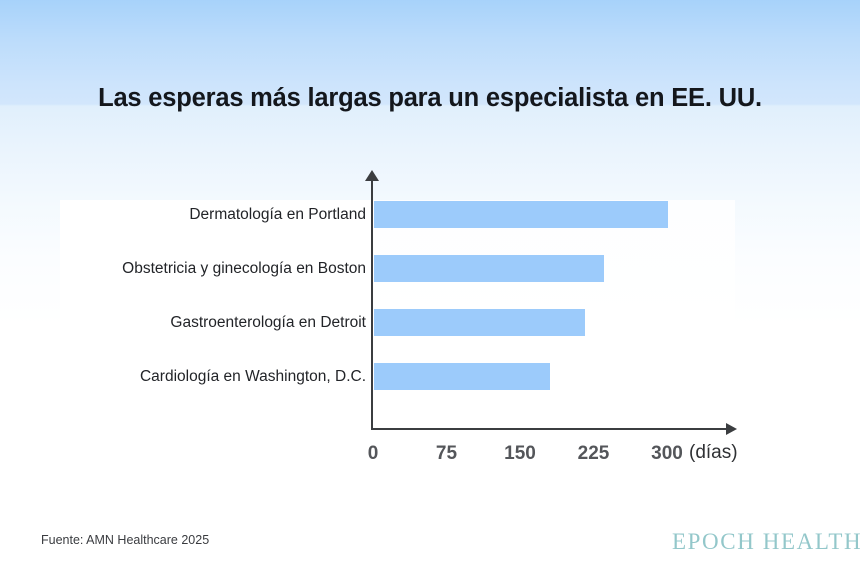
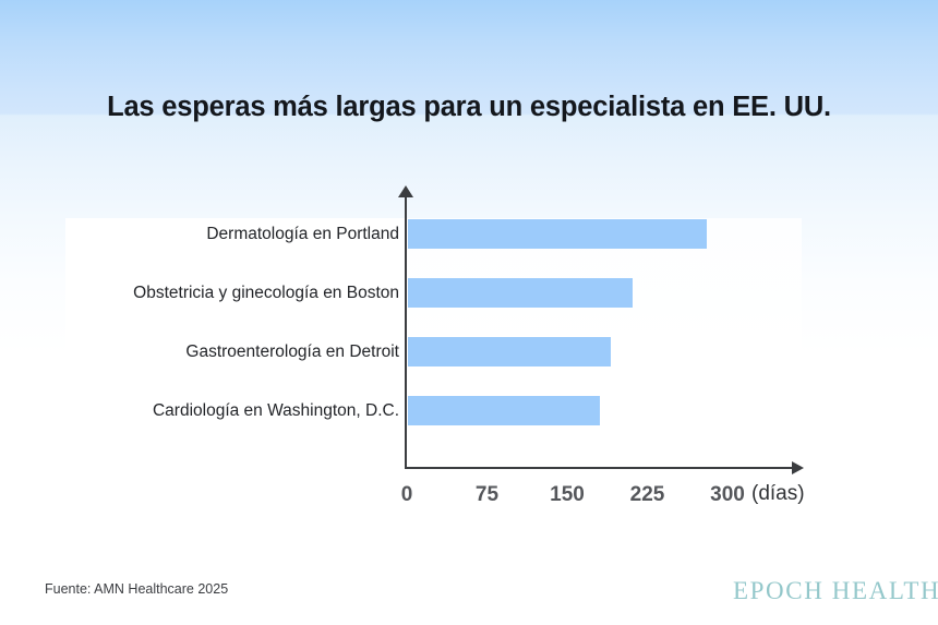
Dermatología en Portland: 300 -> 280
Obstetricia y ginecología en Boston: 240 -> 210
Gastroenterología en Detroit: 220 -> 190
